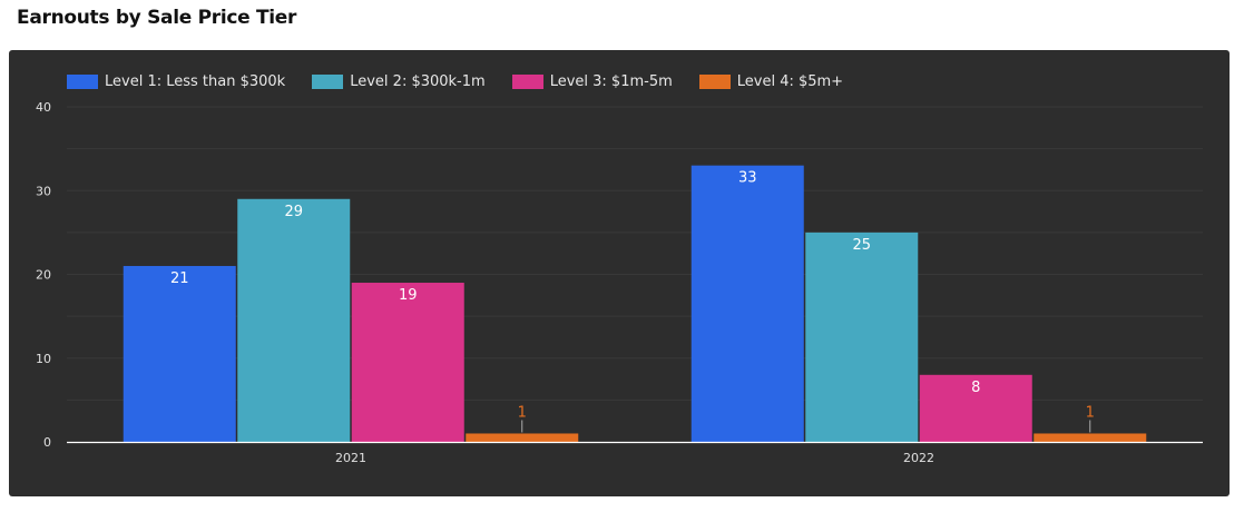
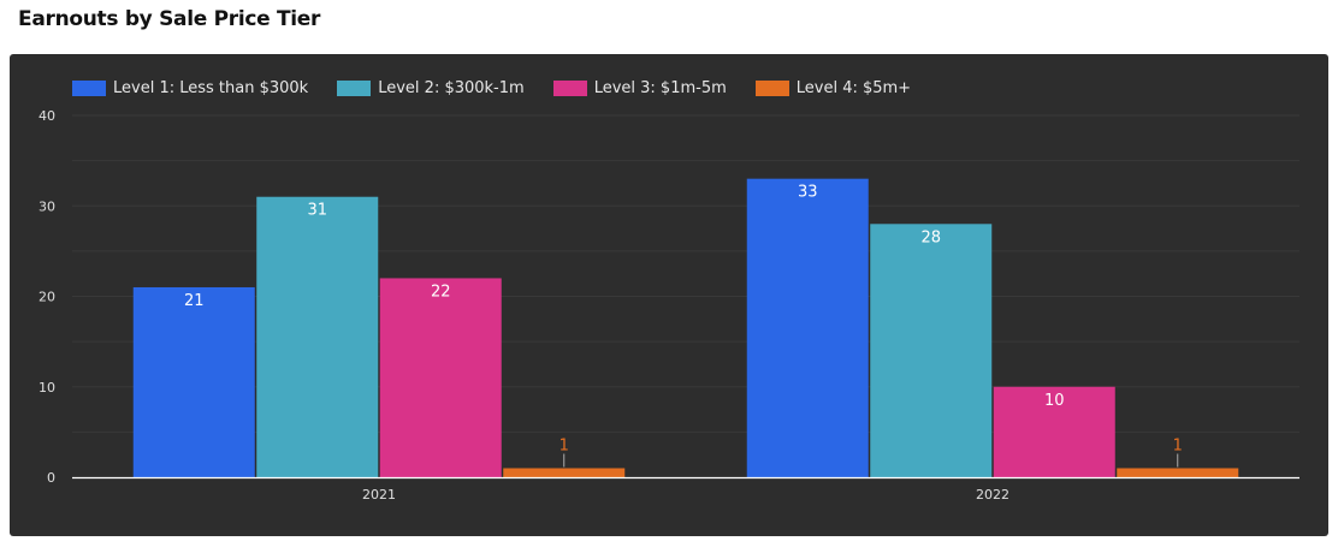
Level 2: $300k-1m/2021: 29 -> 31
Level 3: $1m-5m/2021: 19 -> 22
Level 2: $300k-1m/2022: 25 -> 28
Level 3: $1m-5m/2022: 8 -> 10
